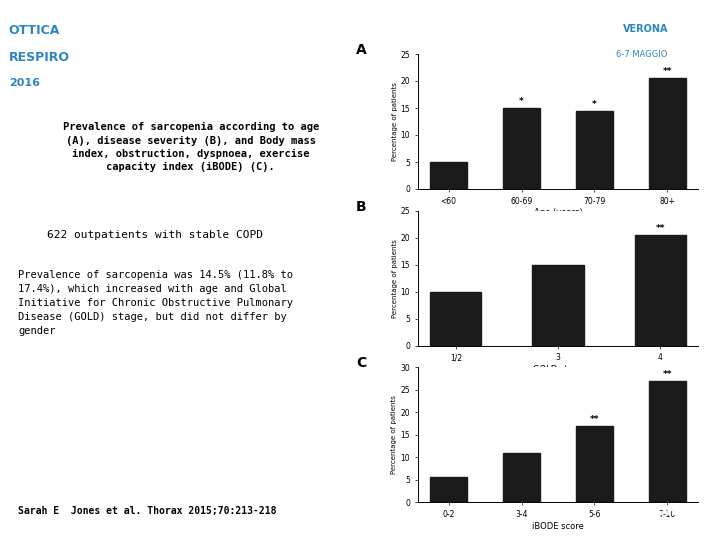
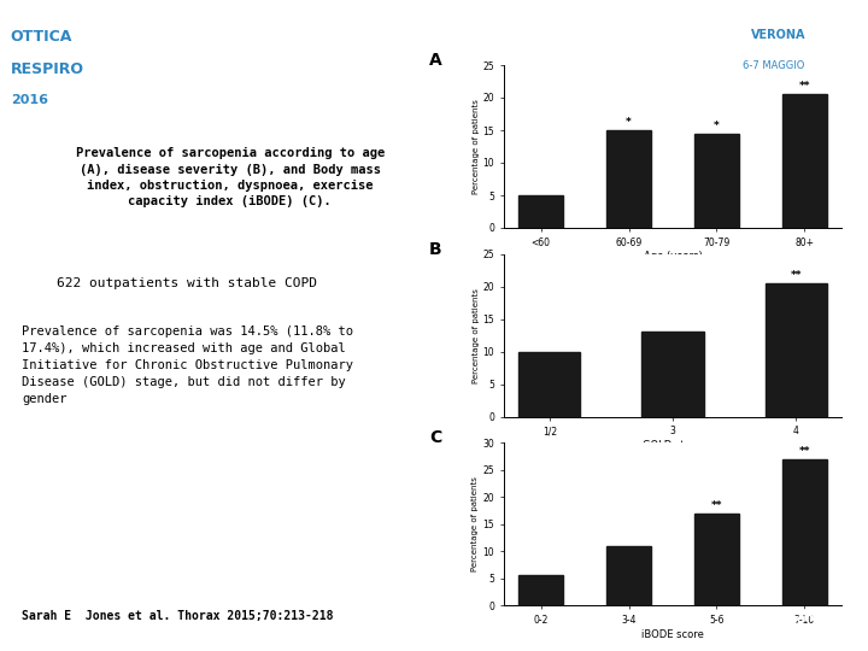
3: 15.0 -> 13.0
